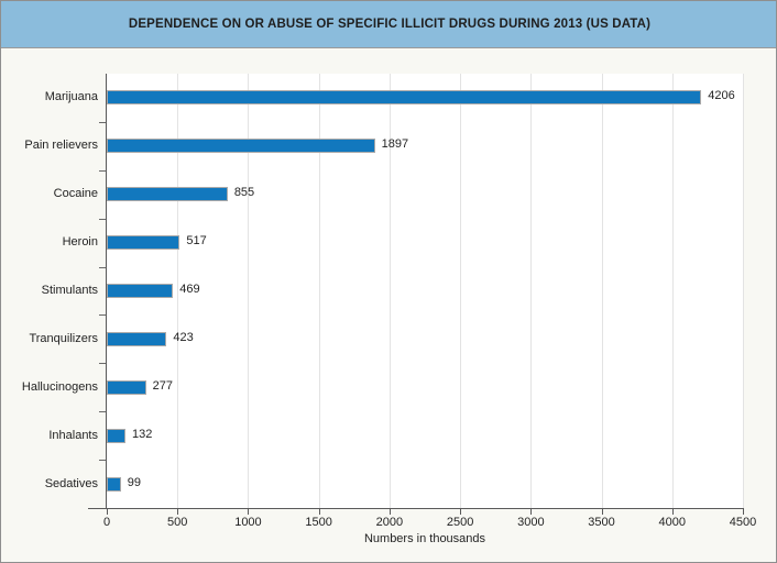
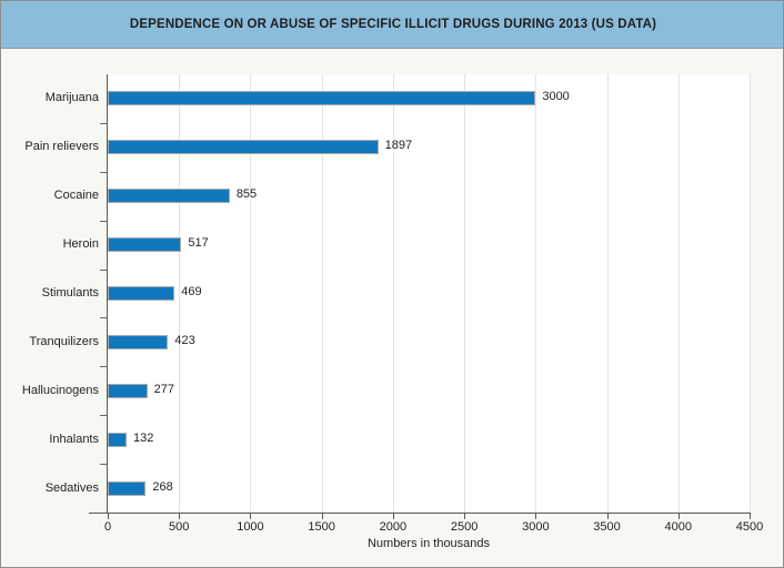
Marijuana: 4206 -> 3000
Sedatives: 99 -> 268
